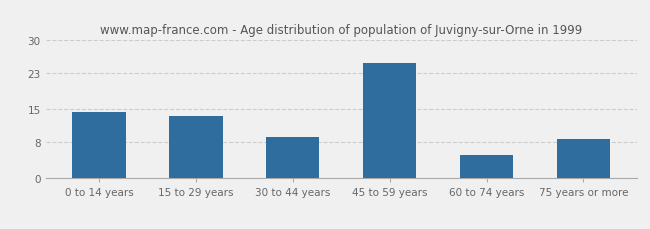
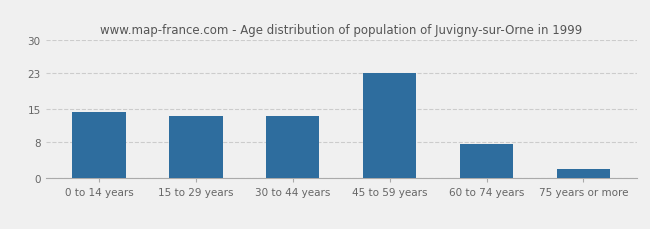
30 to 44 years: 9.0 -> 13.5
45 to 59 years: 25.0 -> 23.0
60 to 74 years: 5.0 -> 7.5
75 years or more: 8.5 -> 2.0
